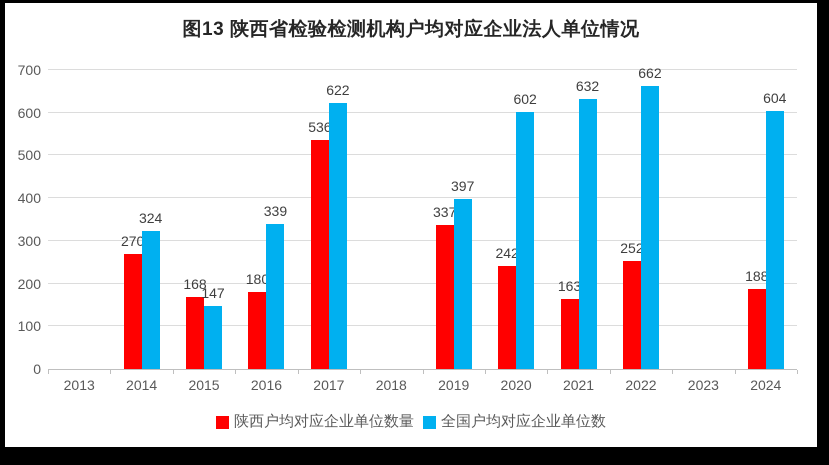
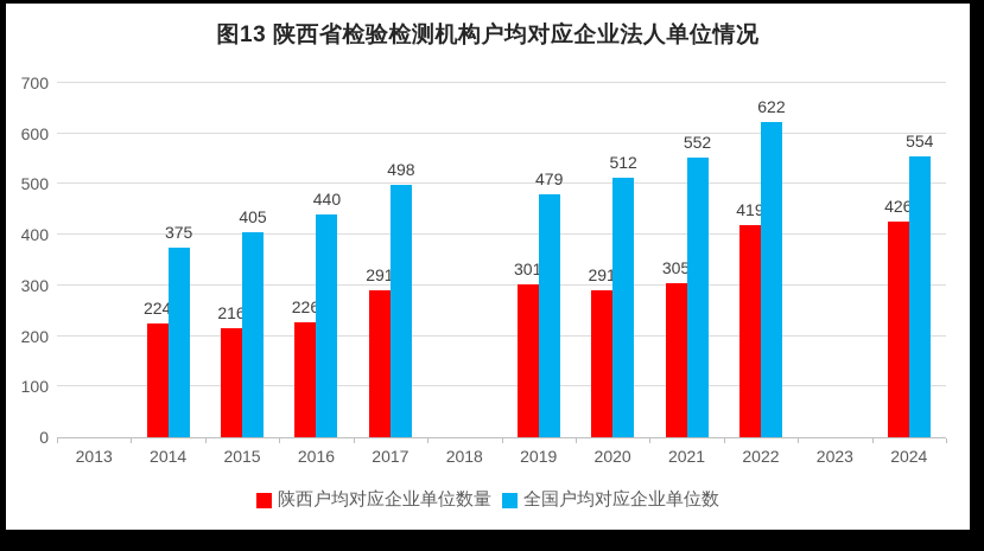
陕西户均对应企业单位数量/2014: 270 -> 224
全国户均对应企业单位数/2014: 324 -> 375
陕西户均对应企业单位数量/2015: 168 -> 216
全国户均对应企业单位数/2015: 147 -> 405
陕西户均对应企业单位数量/2016: 180 -> 226
全国户均对应企业单位数/2016: 339 -> 440
陕西户均对应企业单位数量/2017: 536 -> 291
全国户均对应企业单位数/2017: 622 -> 498
陕西户均对应企业单位数量/2019: 337 -> 301
全国户均对应企业单位数/2019: 397 -> 479
陕西户均对应企业单位数量/2020: 242 -> 291
全国户均对应企业单位数/2020: 602 -> 512
陕西户均对应企业单位数量/2021: 163 -> 305
全国户均对应企业单位数/2021: 632 -> 552
陕西户均对应企业单位数量/2022: 252 -> 419
全国户均对应企业单位数/2022: 662 -> 622
陕西户均对应企业单位数量/2024: 188 -> 426
全国户均对应企业单位数/2024: 604 -> 554
